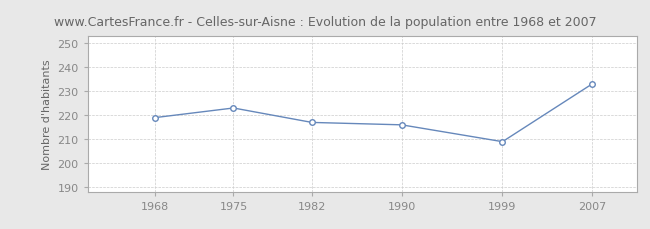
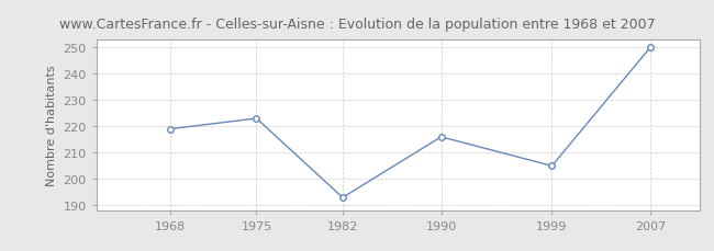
1982: 217 -> 193
1999: 209 -> 205
2007: 233 -> 250
